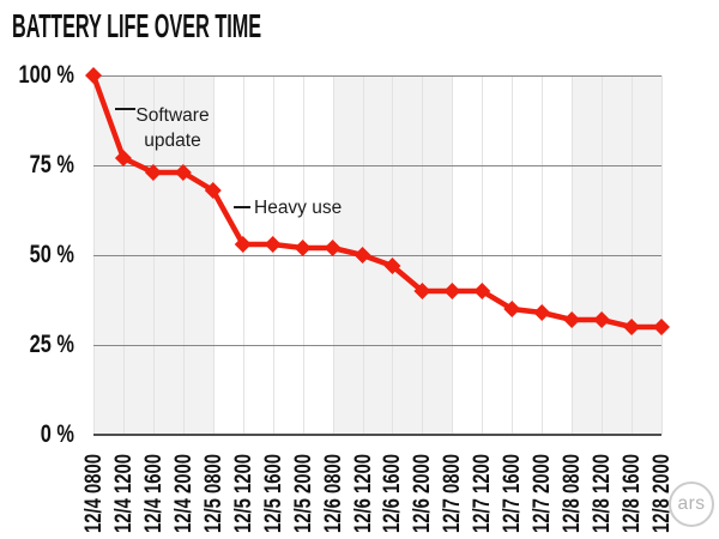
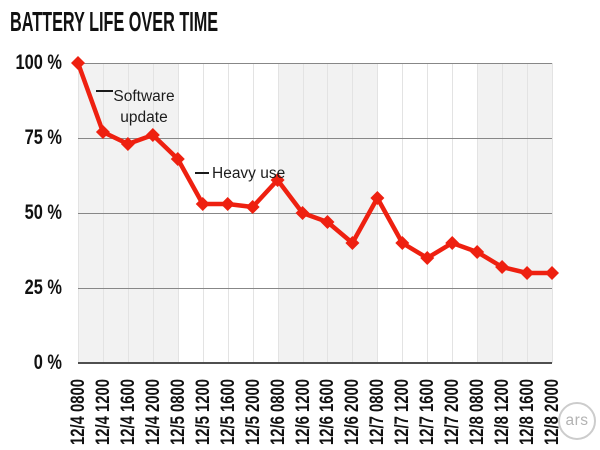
12/4 2000: 73% -> 76%
12/6 0800: 52% -> 61%
12/7 0800: 40% -> 55%
12/7 2000: 34% -> 40%
12/8 0800: 32% -> 37%
